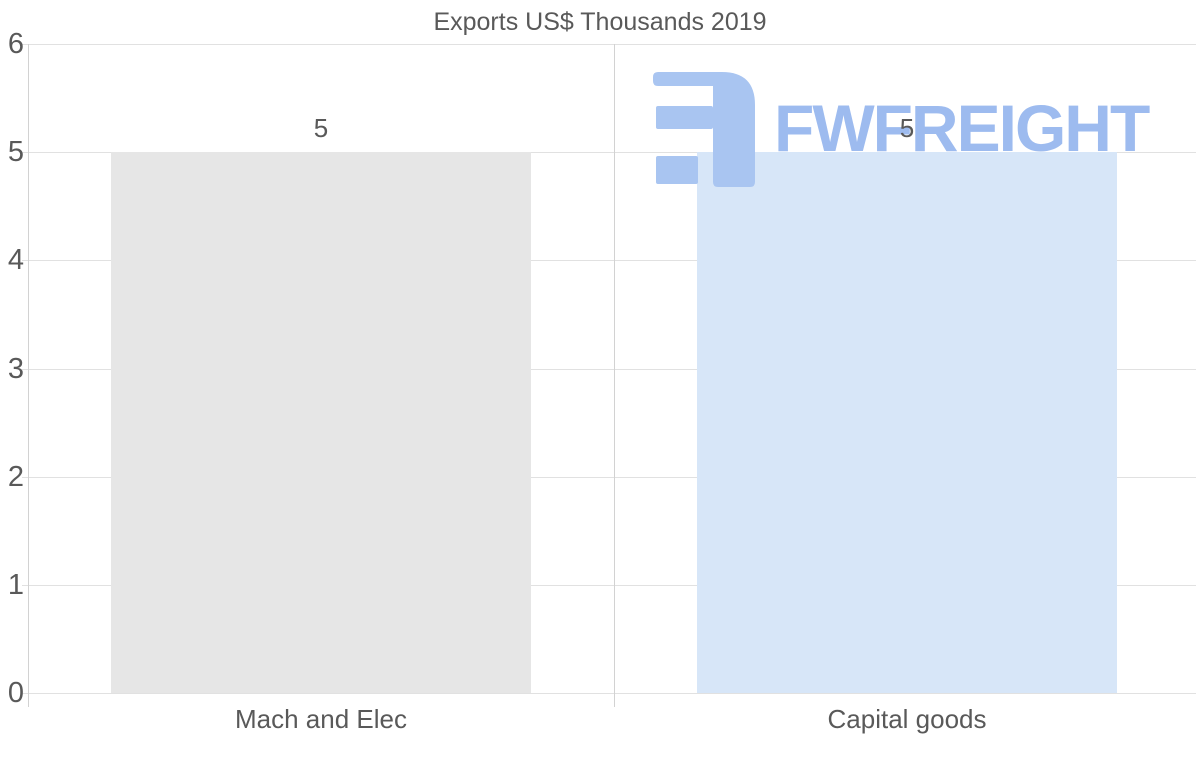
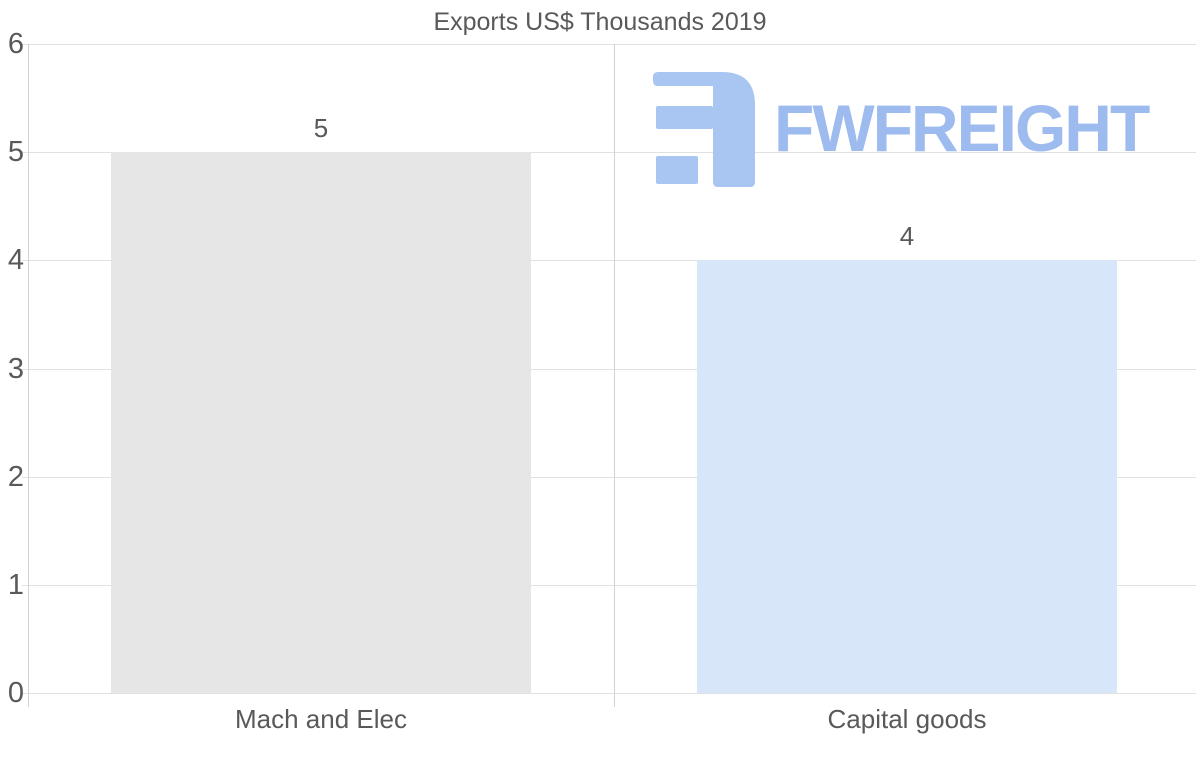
Capital goods: 5 -> 4
